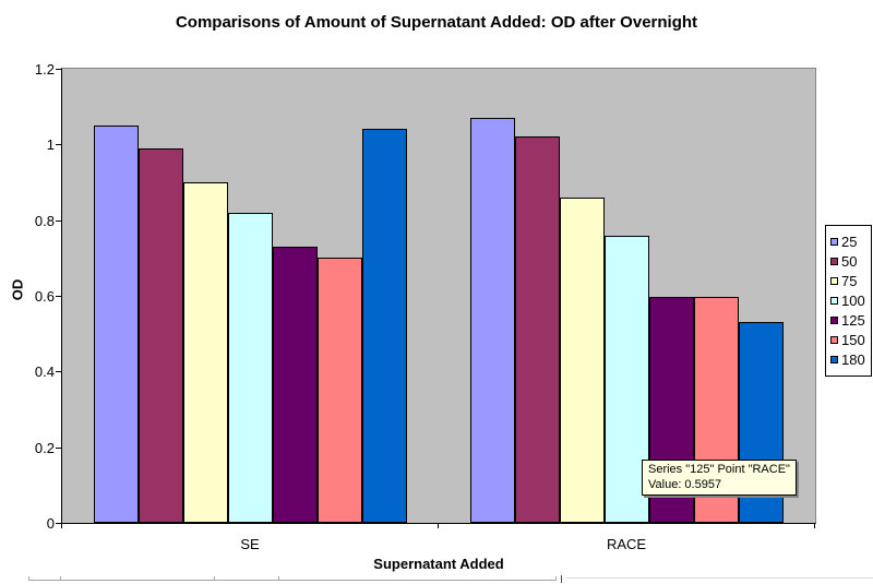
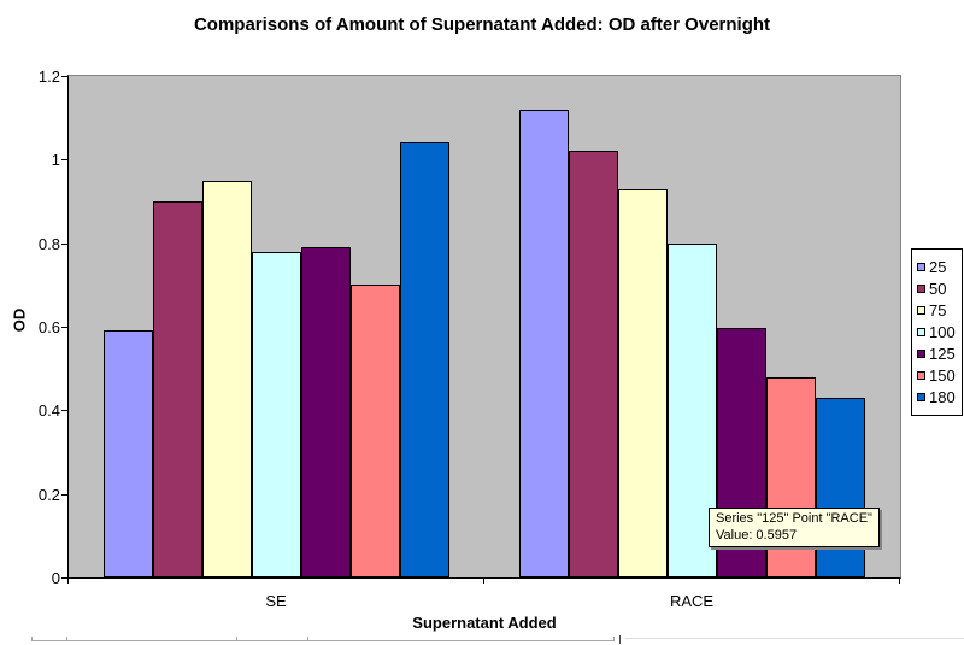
25/SE: 1.05 -> 0.59
50/SE: 0.99 -> 0.90
75/SE: 0.90 -> 0.95
100/SE: 0.82 -> 0.78
125/SE: 0.73 -> 0.79
25/RACE: 1.07 -> 1.12
75/RACE: 0.86 -> 0.93
100/RACE: 0.76 -> 0.80
150/RACE: 0.60 -> 0.48
180/RACE: 0.53 -> 0.43
